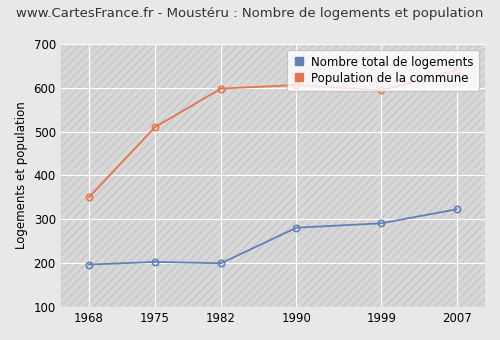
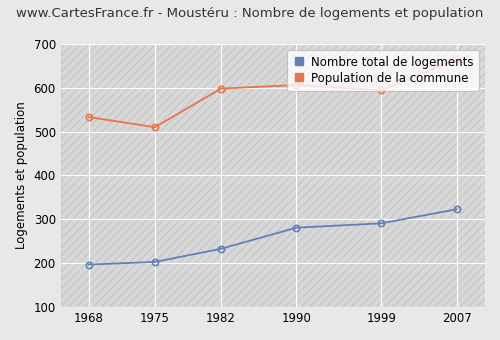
Population de la commune/1968: 350 -> 533
Nombre total de logements/1982: 200 -> 233
Population de la commune/2007: 640 -> 665
